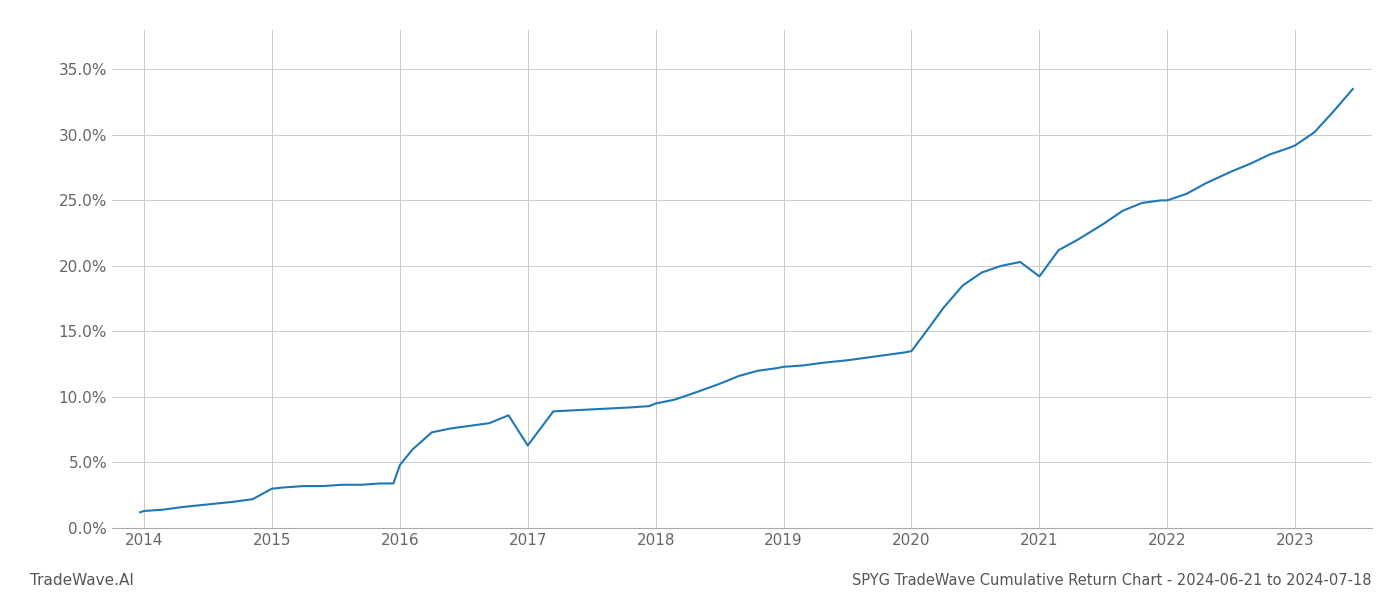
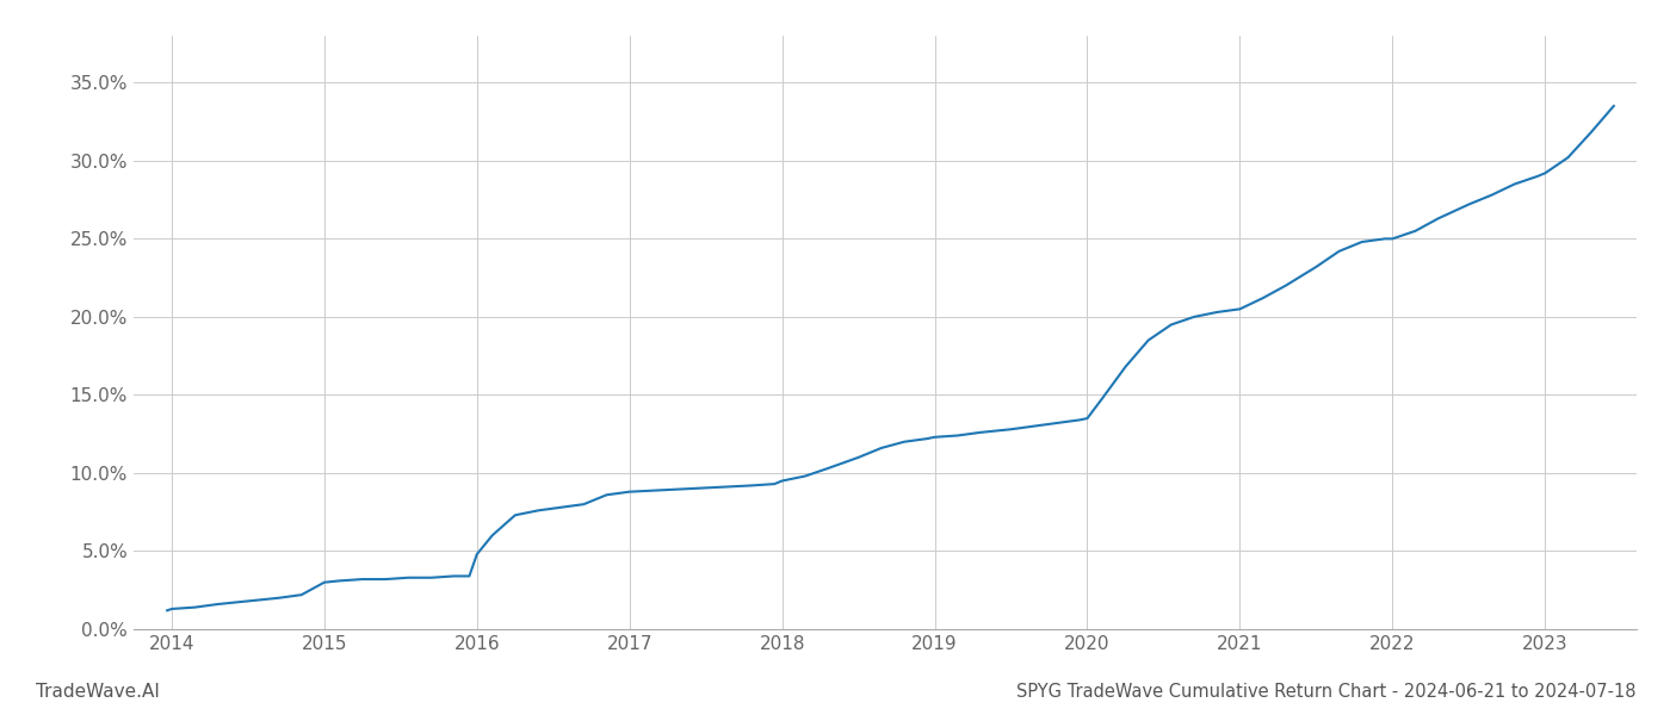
2017: 6.3% -> 8.8%
2021: 19.2% -> 20.5%
